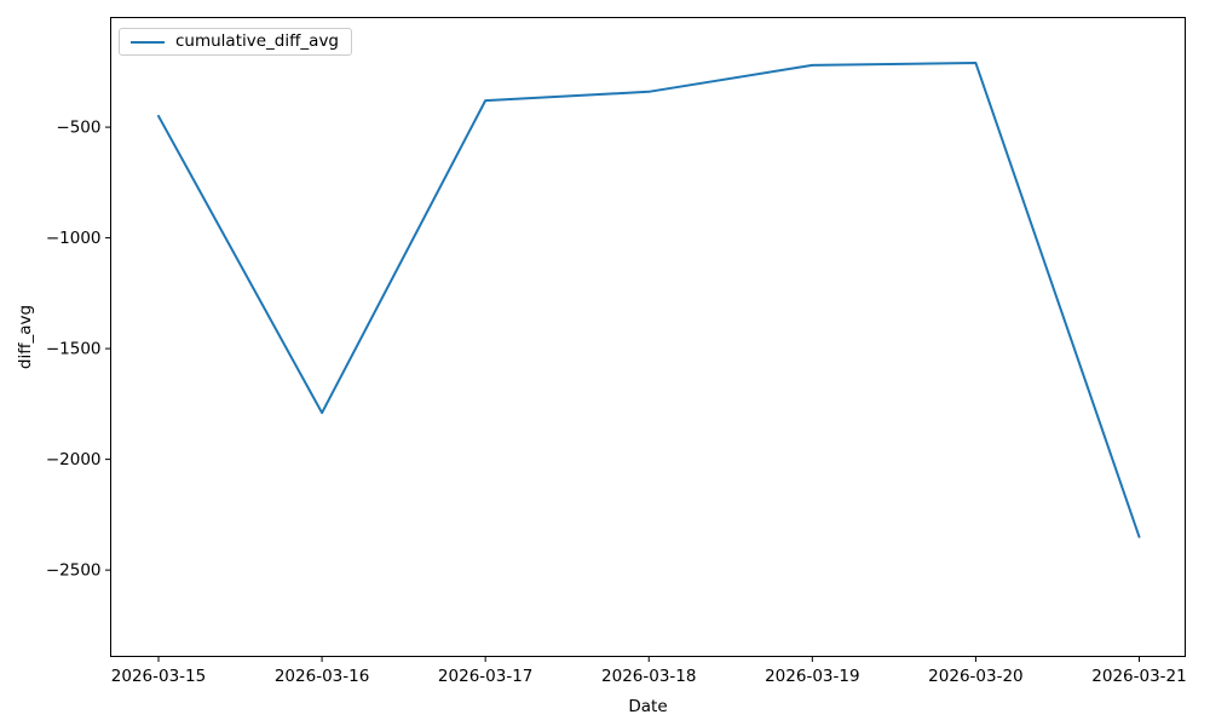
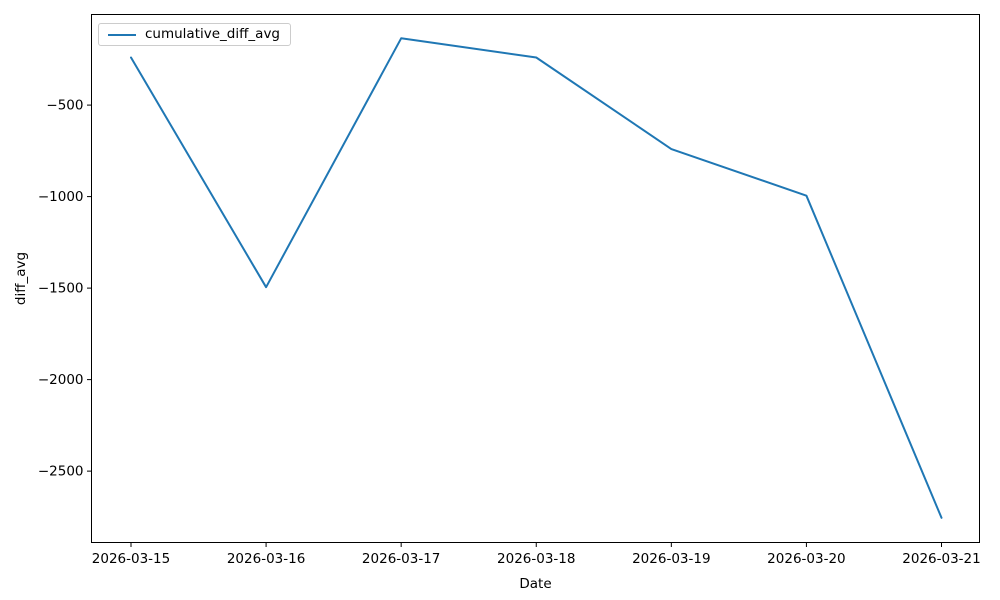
2026-03-15: -450 -> -240
2026-03-16: -1790 -> -1500
2026-03-17: -380 -> -140
2026-03-18: -340 -> -240
2026-03-19: -220 -> -740
2026-03-20: -210 -> -1000
2026-03-21: -2350 -> -2760
